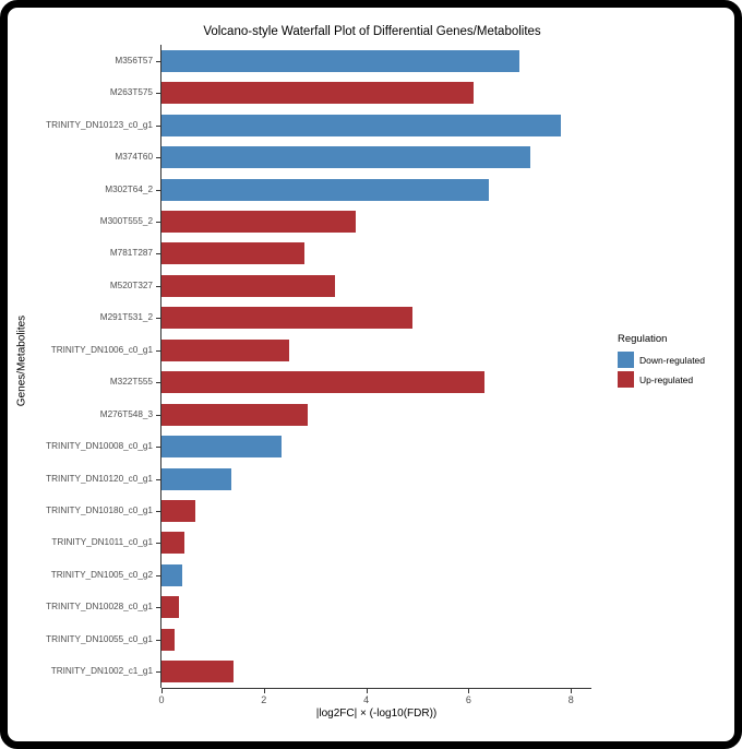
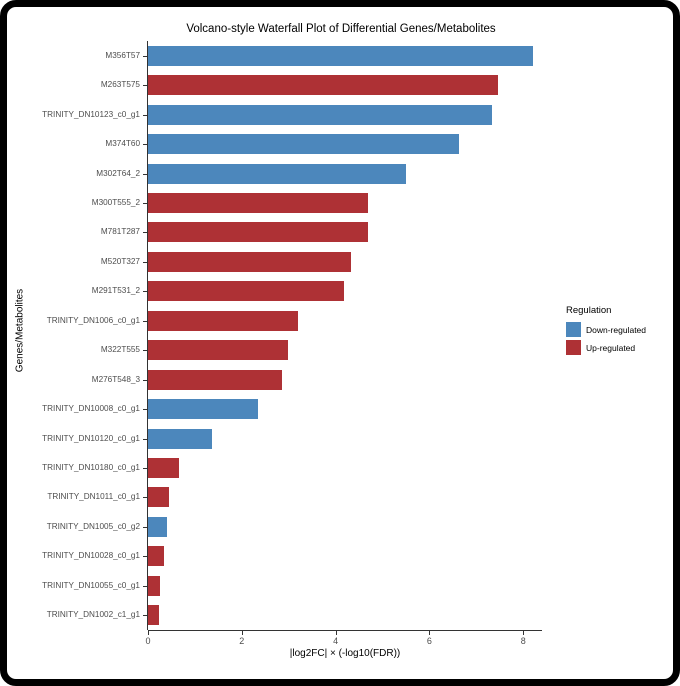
M356T57: 7.0 -> 8.2
M263T575: 6.1 -> 7.5
TRINITY_DN10123_c0_g1: 7.8 -> 7.3
M374T60: 7.2 -> 6.6
M302T64_2: 6.4 -> 5.5
M300T555_2: 3.8 -> 4.7
M781T287: 2.8 -> 4.7
M520T327: 3.4 -> 4.3
M291T531_2: 4.9 -> 4.2
TRINITY_DN1006_c0_g1: 2.5 -> 3.2
M322T555: 6.3 -> 3.0
TRINITY_DN1002_c1_g1: 1.4 -> 0.2
